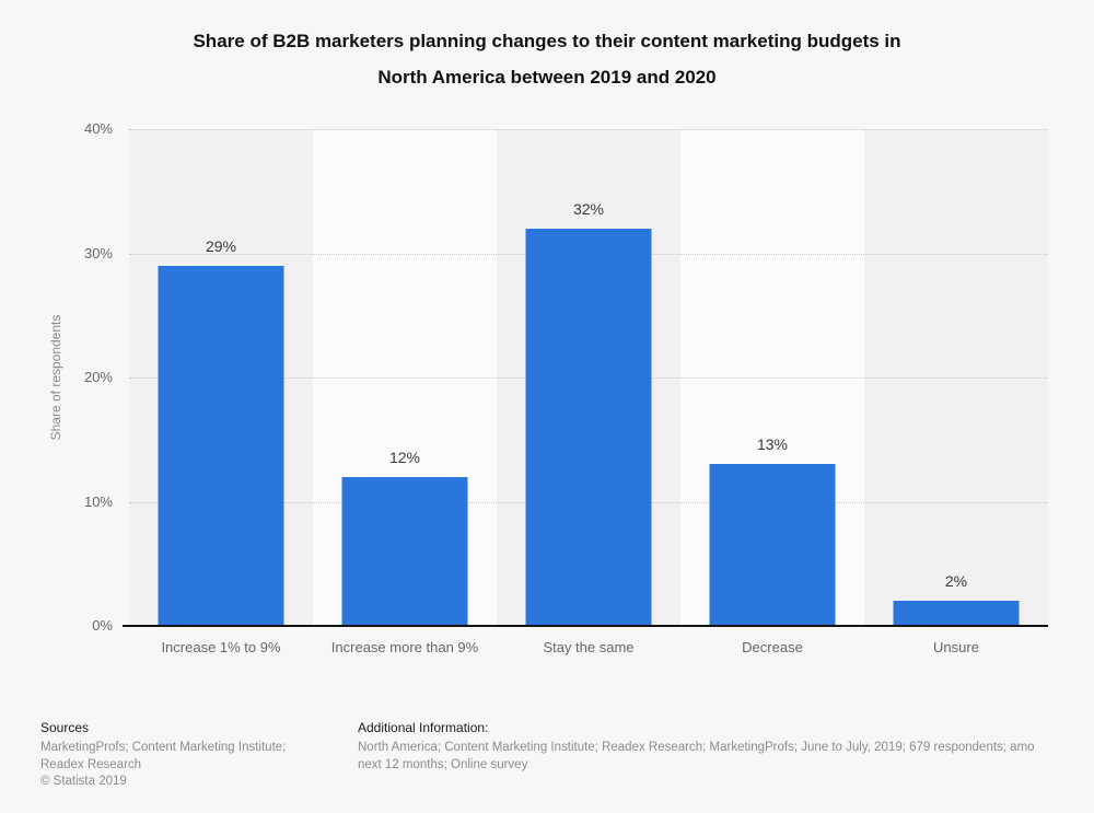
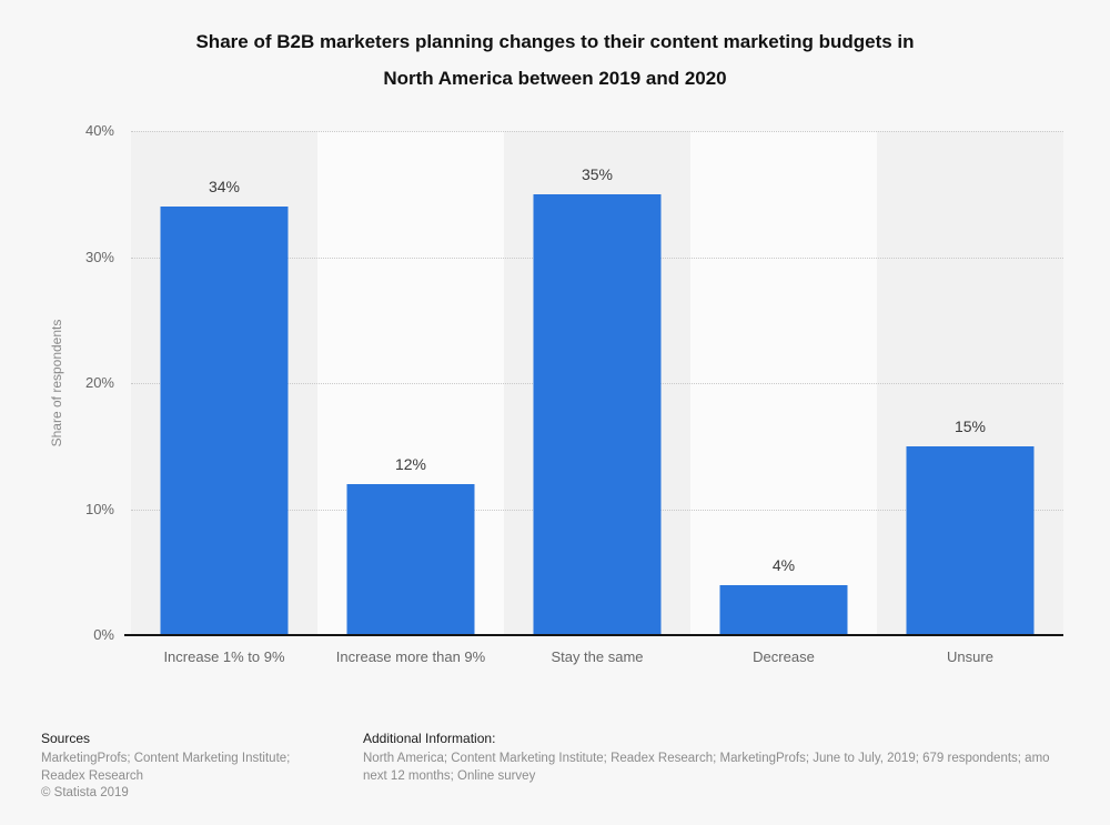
Increase 1% to 9%: 29% -> 34%
Stay the same: 32% -> 35%
Decrease: 13% -> 4%
Unsure: 2% -> 15%
